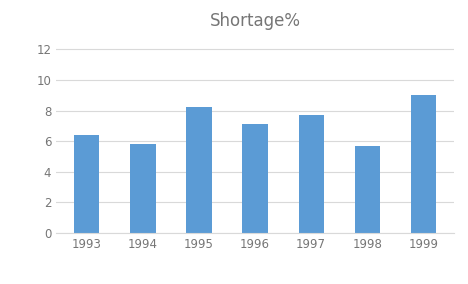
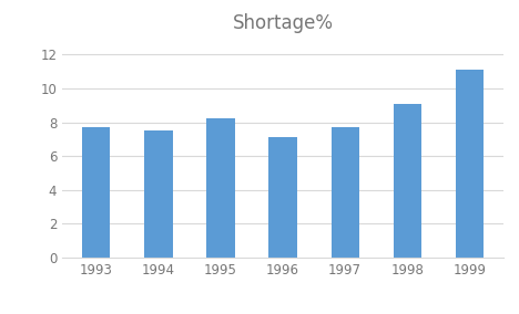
1993: 6.4 -> 7.7
1994: 5.8 -> 7.5
1998: 5.7 -> 9.1
1999: 9.0 -> 11.1
